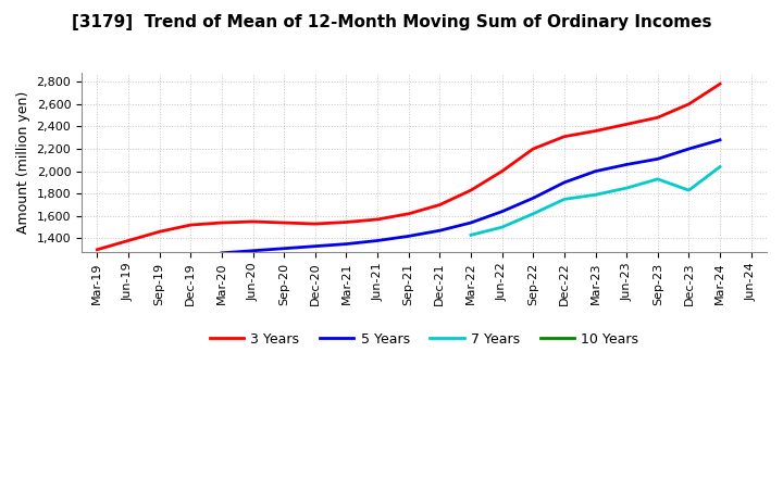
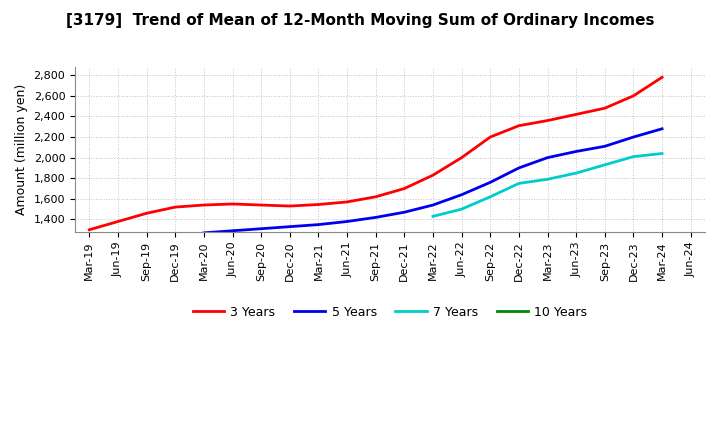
7 Years/Dec-23: 1,830 -> 2,010
